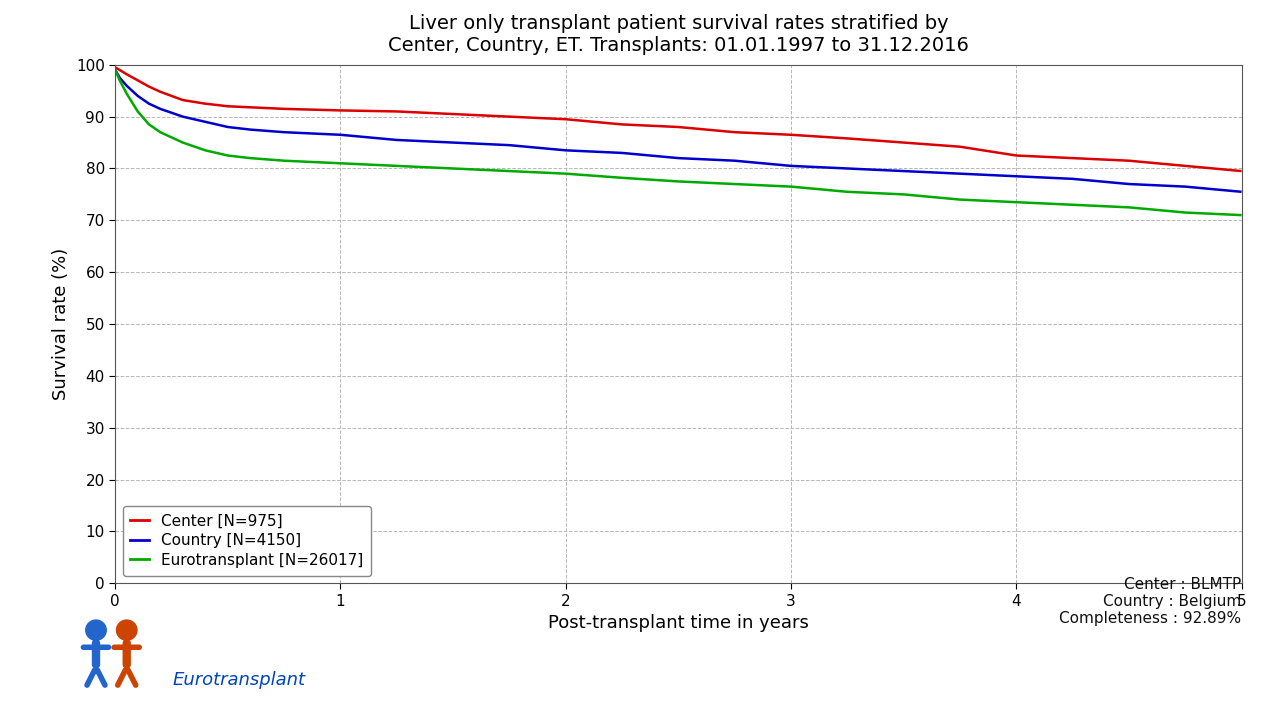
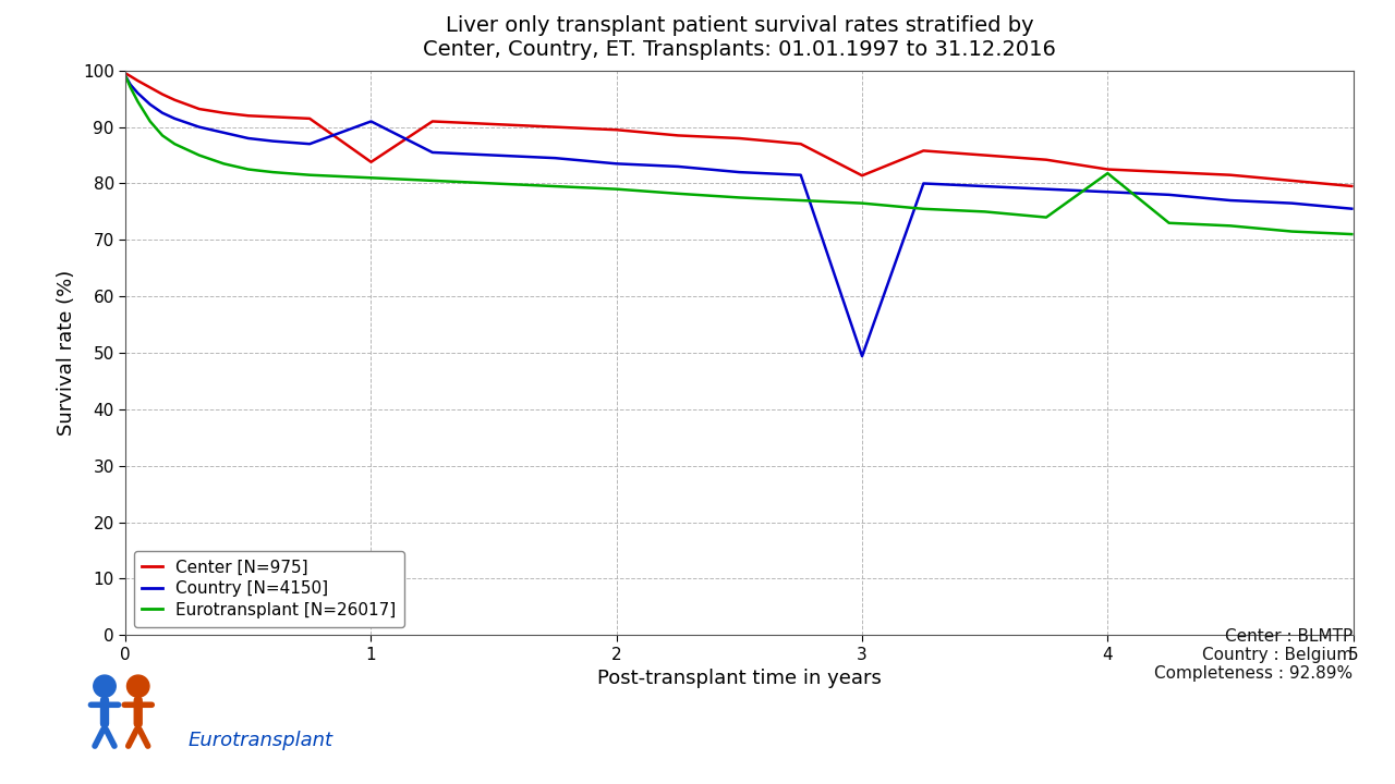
Center [N=975]/1: 91.2 -> 83.8
Country [N=4150]/1: 86.5 -> 91.0
Center [N=975]/3: 86.5 -> 81.4
Country [N=4150]/3: 80.5 -> 49.4
Eurotransplant [N=26017]/4: 73.5 -> 81.8
